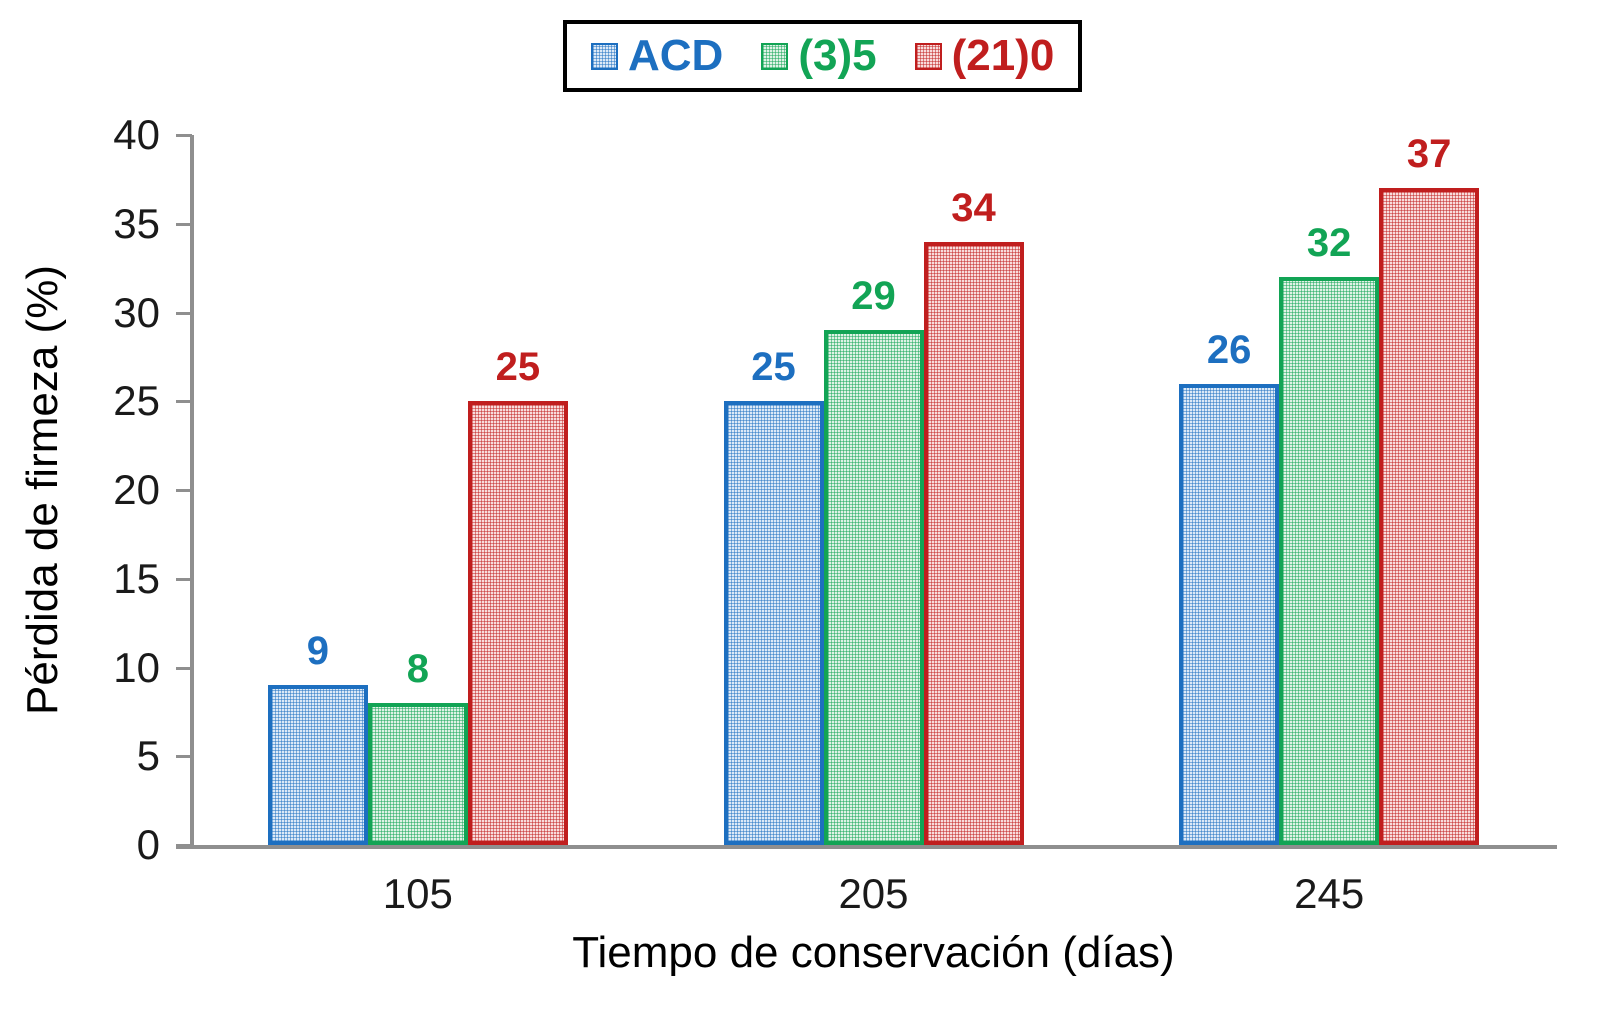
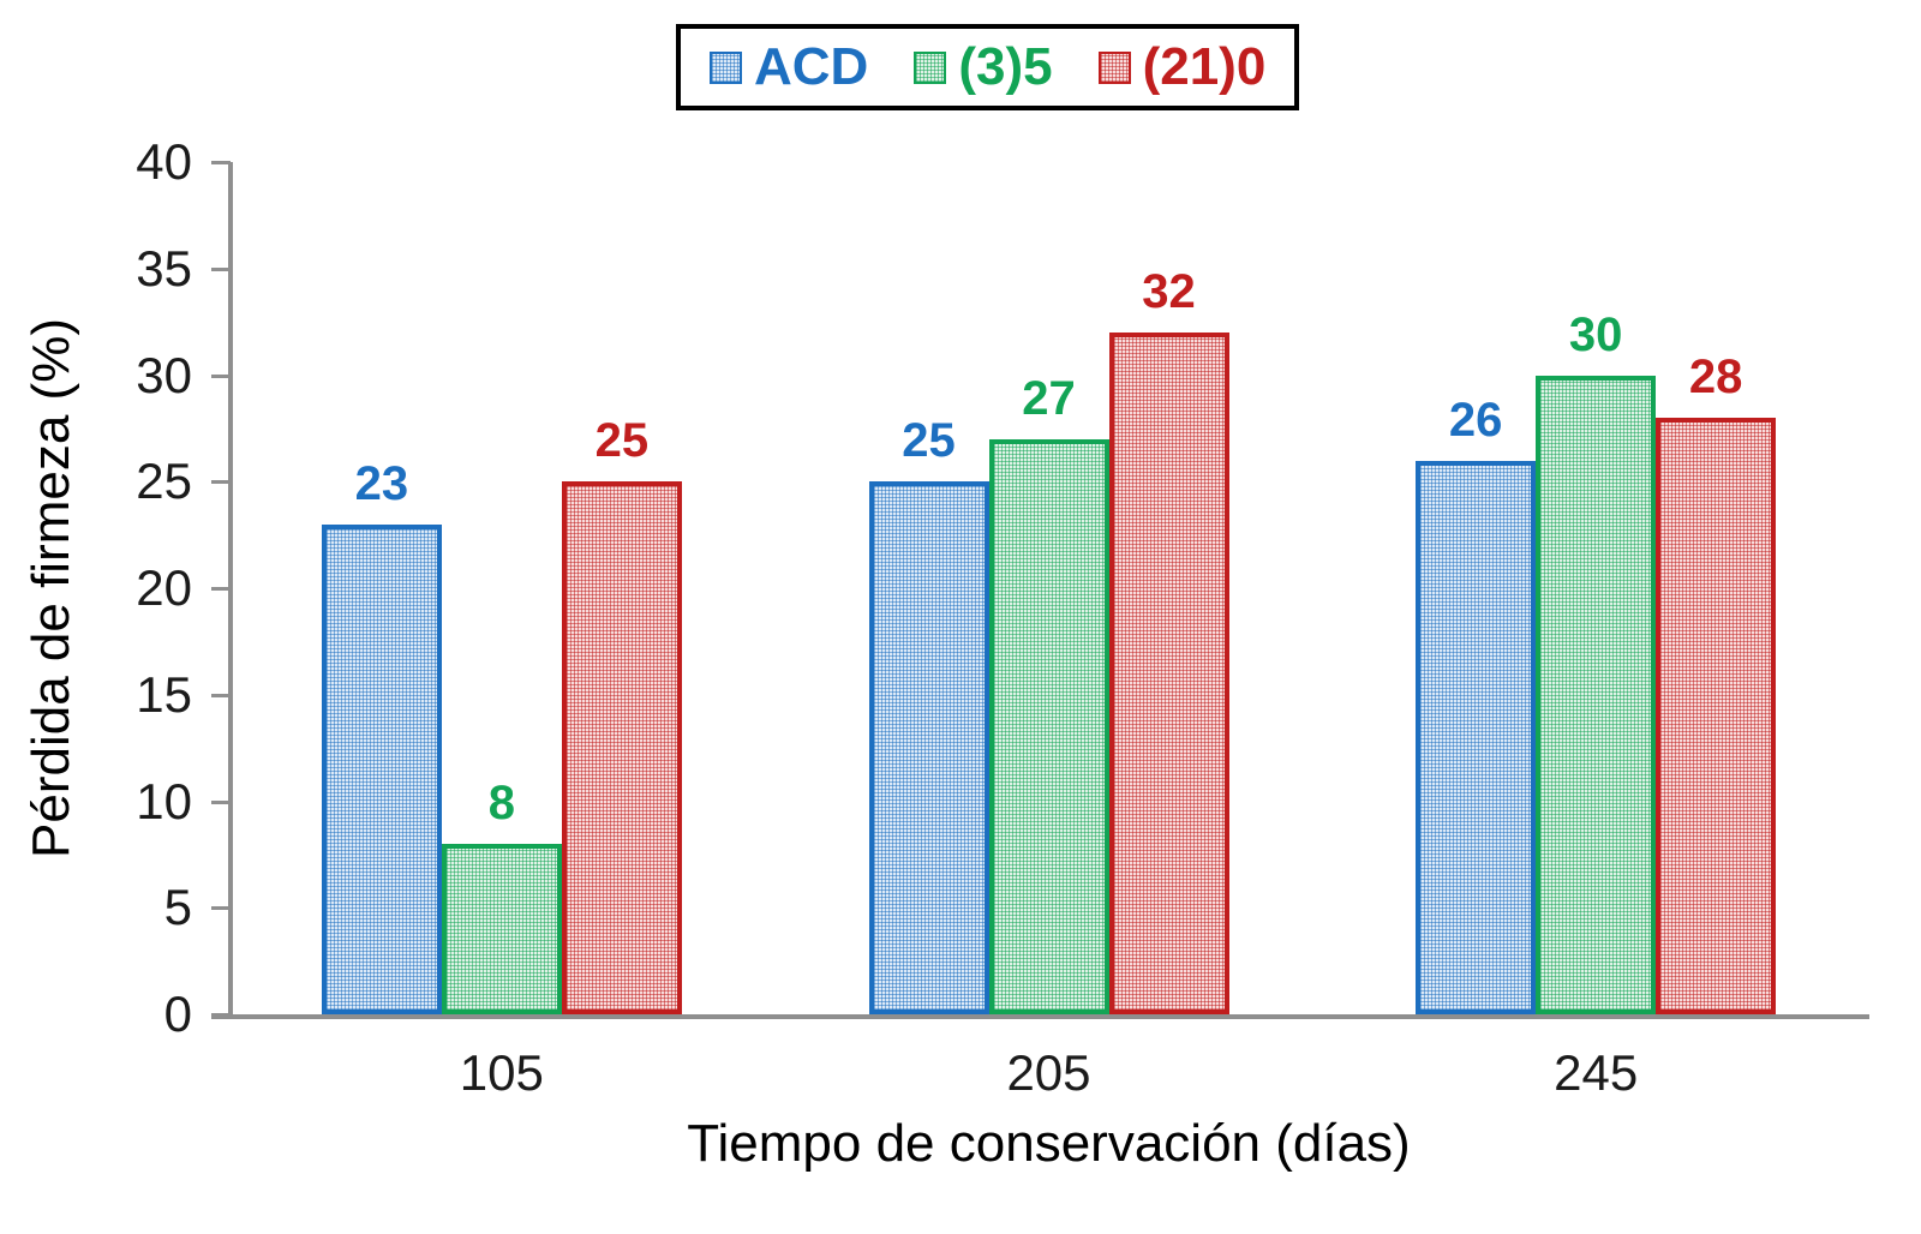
ACD/105: 9 -> 23
(3)5/205: 29 -> 27
(21)0/205: 34 -> 32
(3)5/245: 32 -> 30
(21)0/245: 37 -> 28
